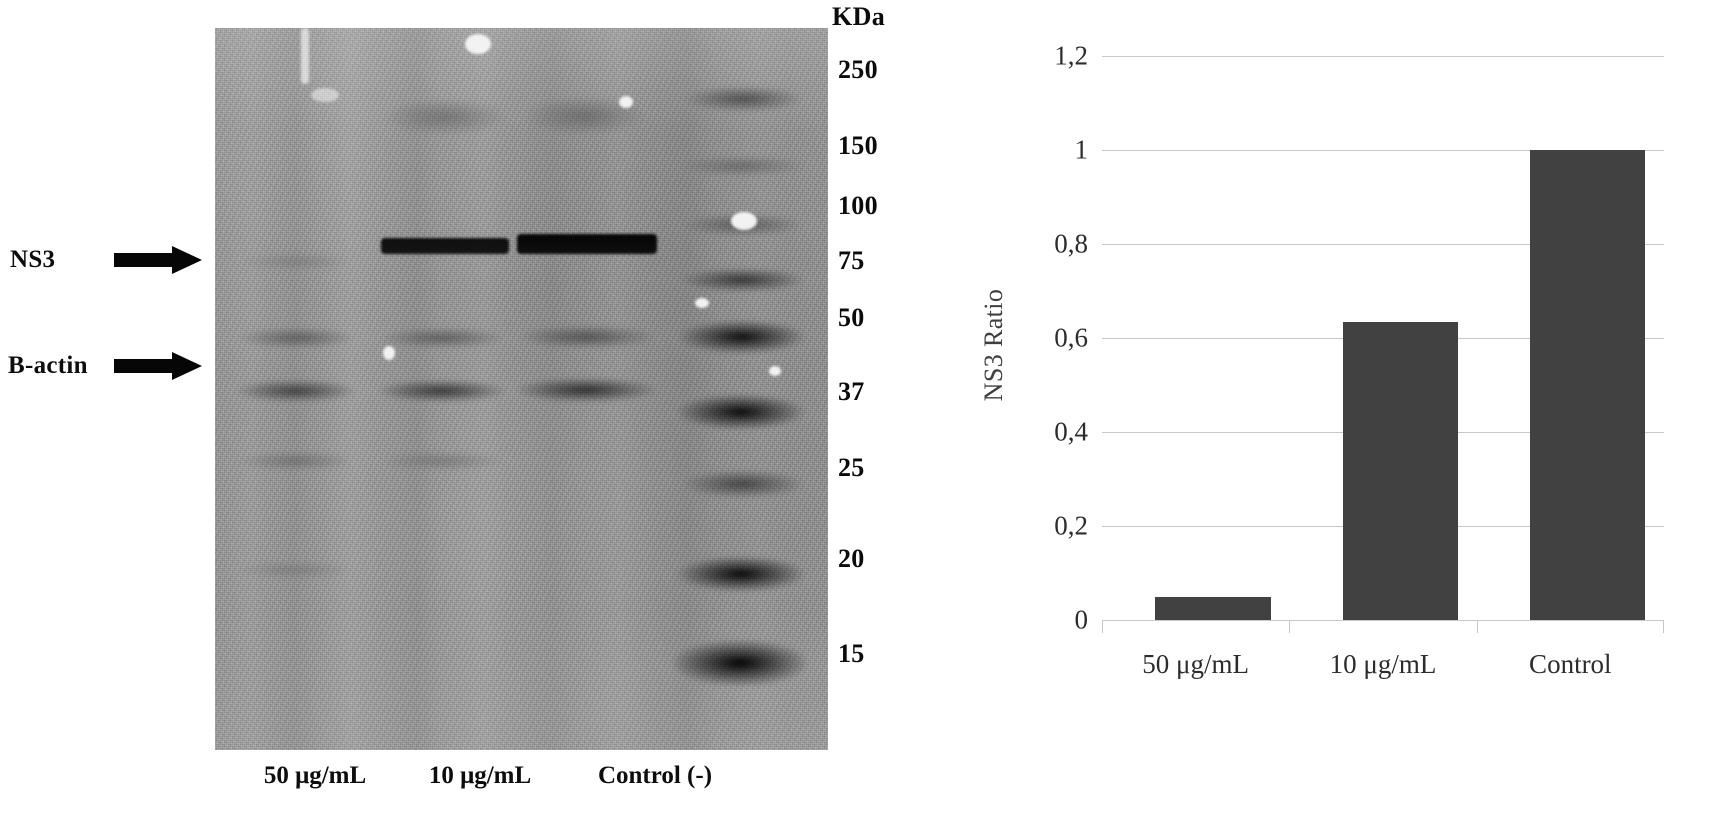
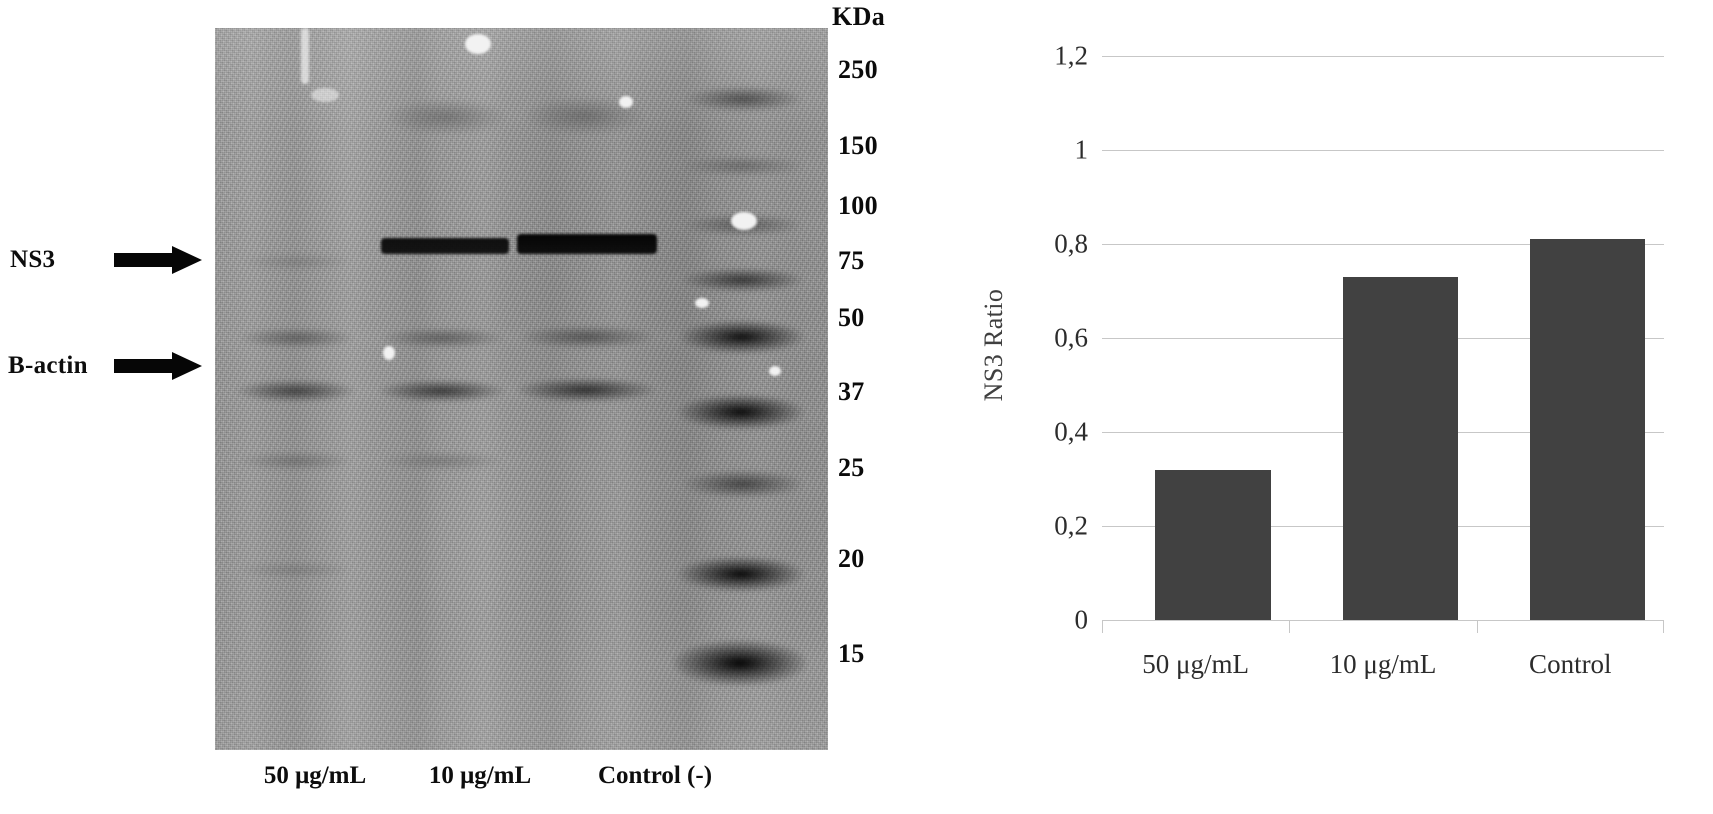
50 μg/mL: 0,05 -> 0,32
10 μg/mL: 0,64 -> 0,73
Control: 1,00 -> 0,81
